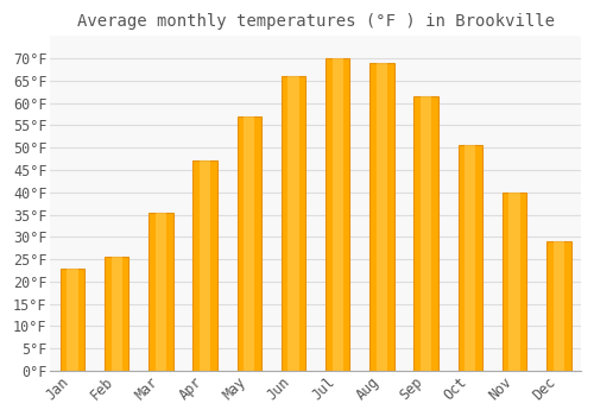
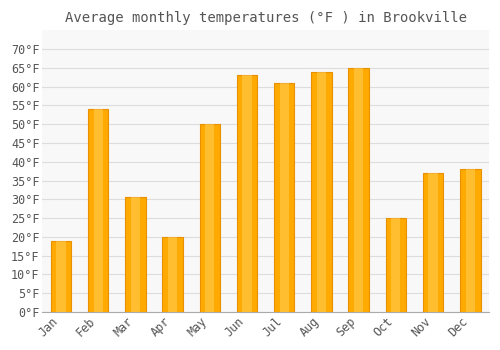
Jan: 23.0°F -> 19.0°F
Feb: 25.5°F -> 54.0°F
Mar: 35.5°F -> 30.5°F
Apr: 47.0°F -> 20.0°F
May: 57.0°F -> 50.0°F
Jun: 66.0°F -> 63.0°F
Jul: 70.0°F -> 61.0°F
Aug: 69.0°F -> 64.0°F
Sep: 61.5°F -> 65.0°F
Oct: 50.5°F -> 25.0°F
Nov: 40.0°F -> 37.0°F
Dec: 29.0°F -> 38.0°F
